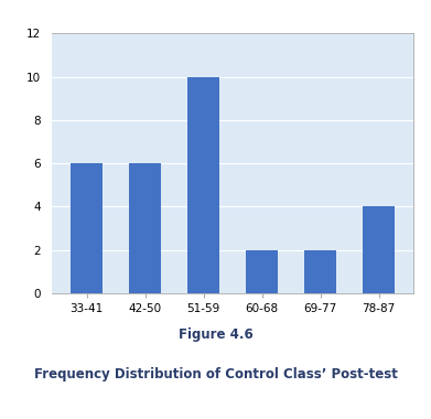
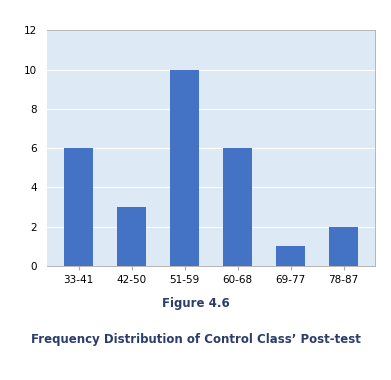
42-50: 6 -> 3
60-68: 2 -> 6
69-77: 2 -> 1
78-87: 4 -> 2
